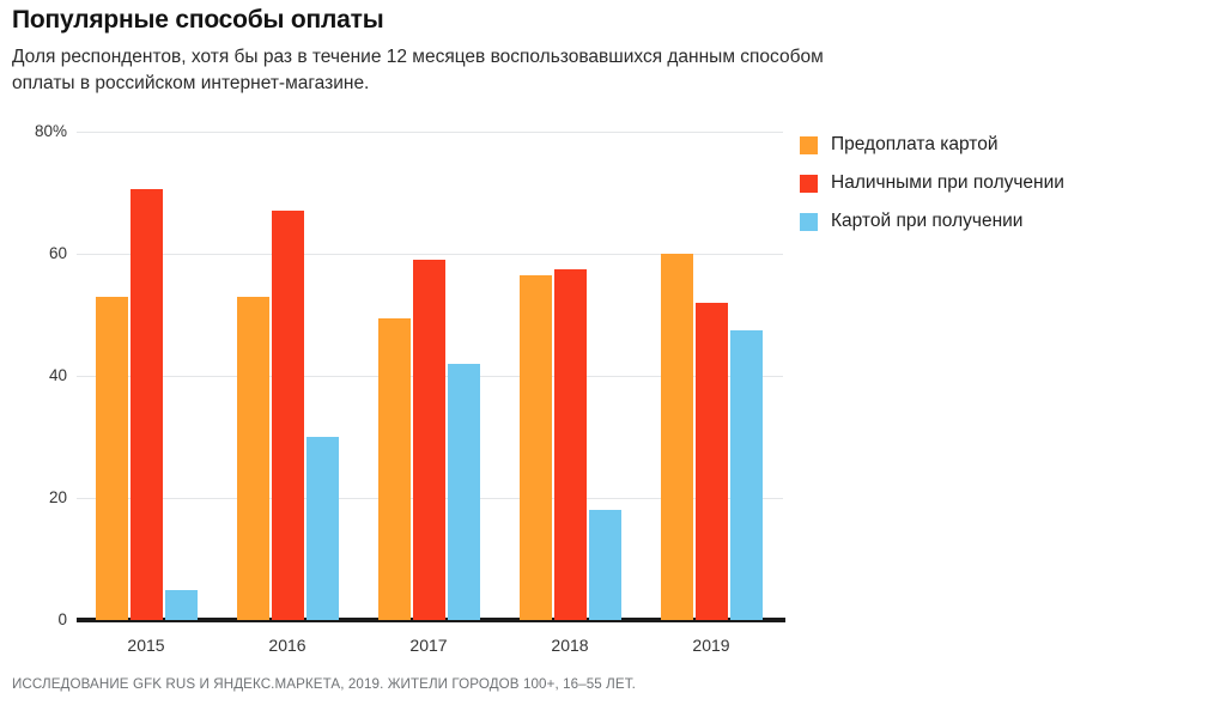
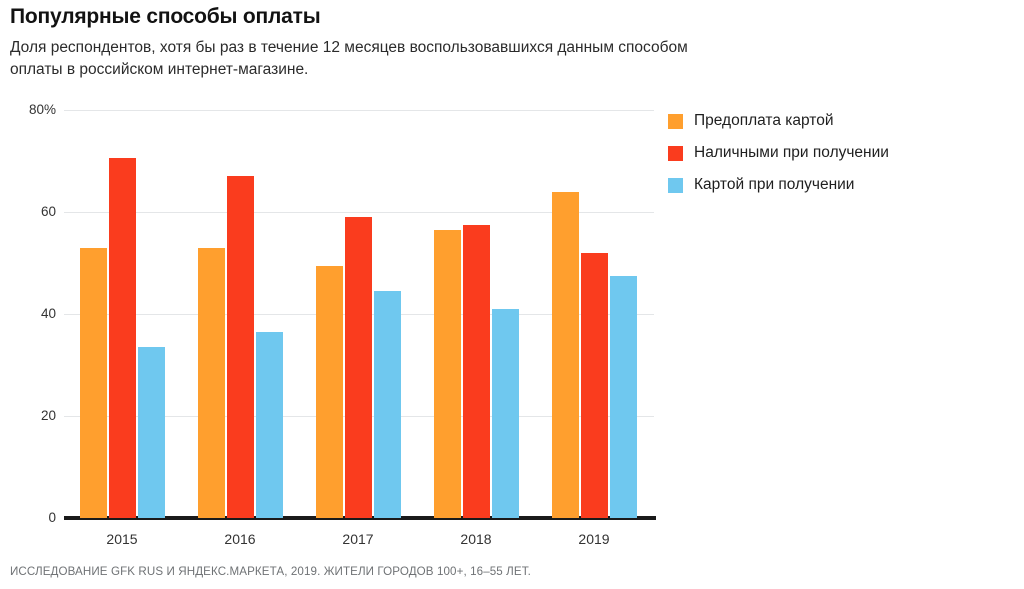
Картой при получении/2015: 5% -> 34%
Картой при получении/2016: 30% -> 36%
Картой при получении/2017: 42% -> 44%
Картой при получении/2018: 18% -> 41%
Предоплата картой/2019: 60% -> 64%
